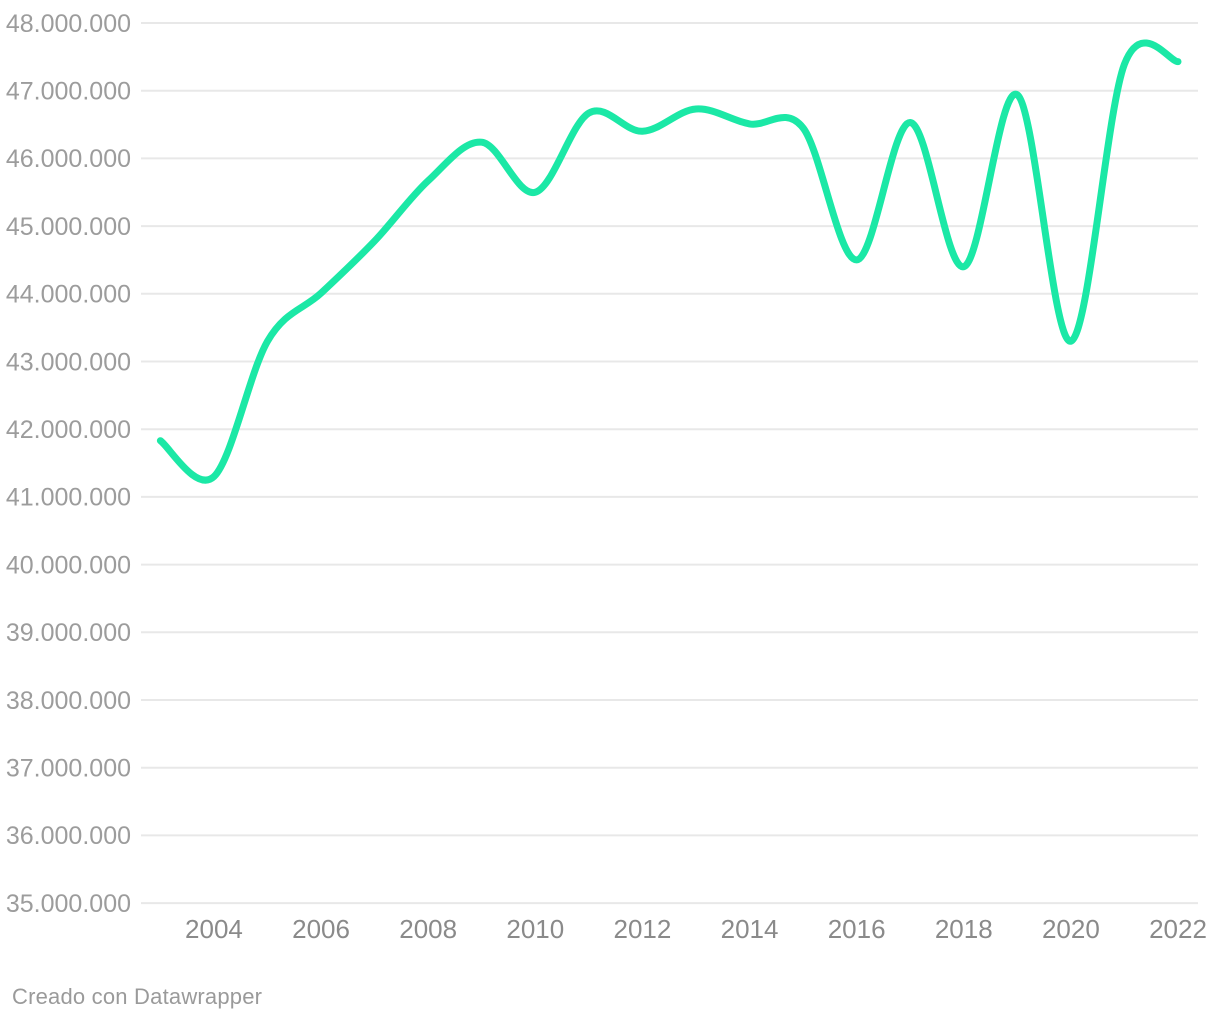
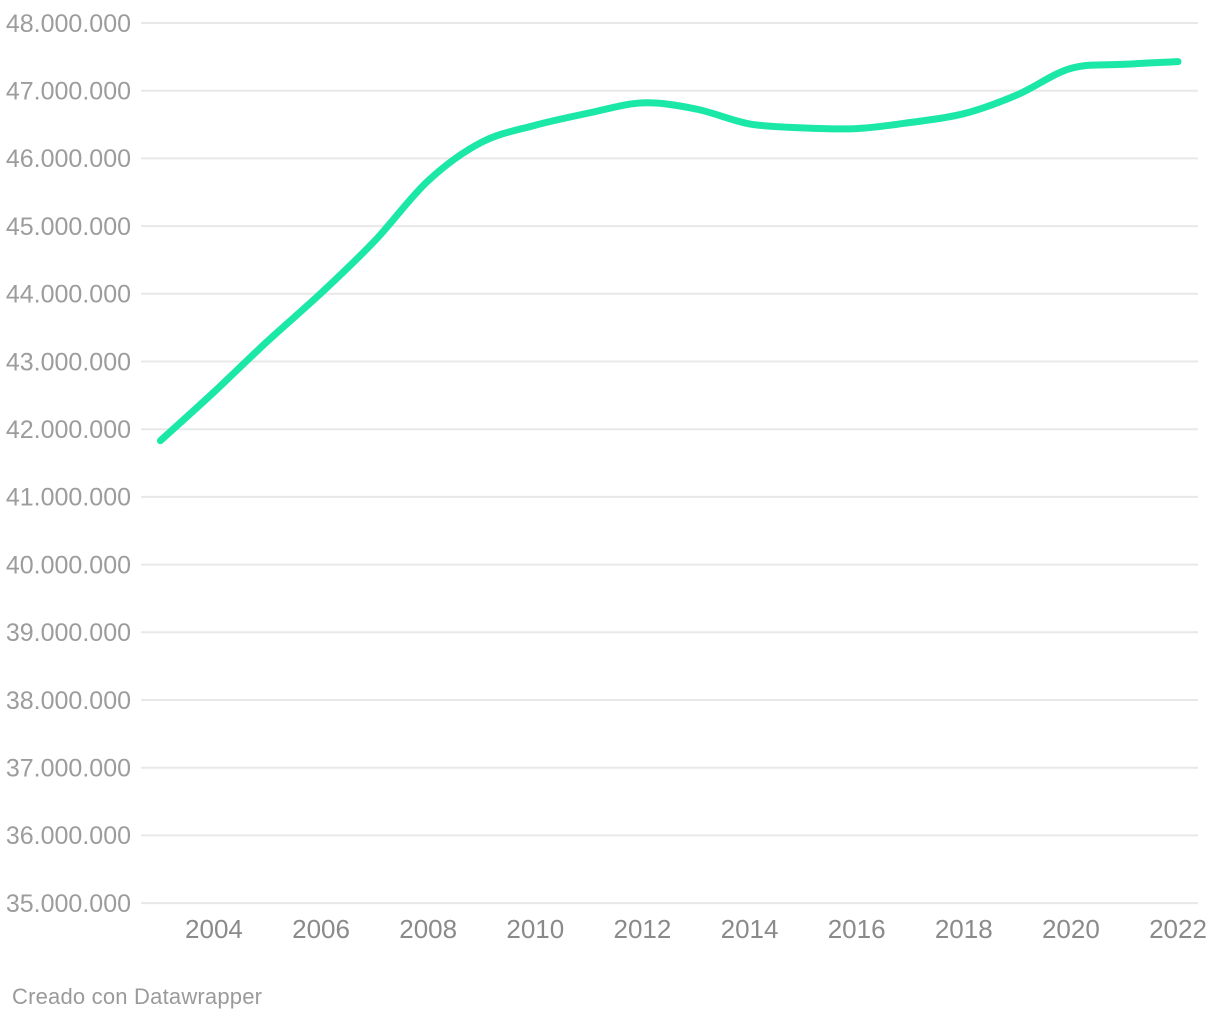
2004: 41300000 -> 42600000
2010: 45500000 -> 46500000
2012: 46400000 -> 46800000
2016: 44500000 -> 46400000
2018: 44400000 -> 46700000
2020: 43300000 -> 47300000
